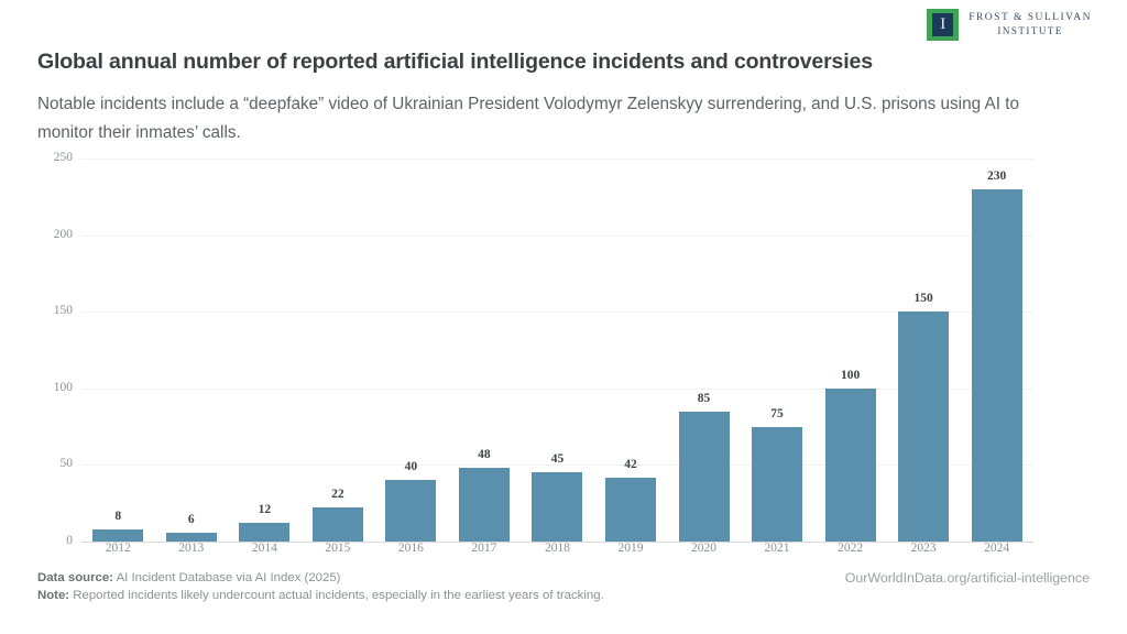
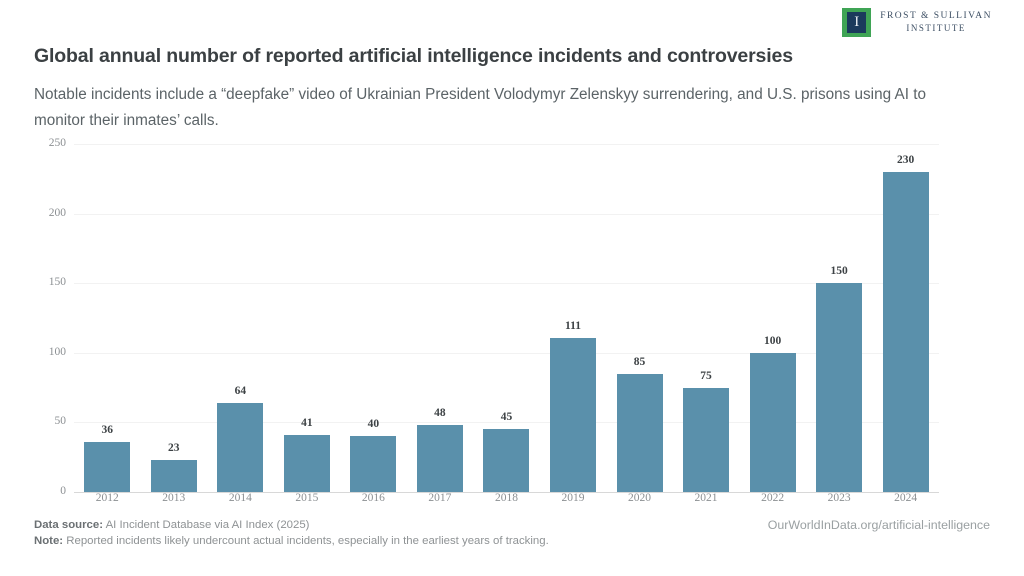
2012: 8 -> 36
2013: 6 -> 23
2014: 12 -> 64
2015: 22 -> 41
2019: 42 -> 111
